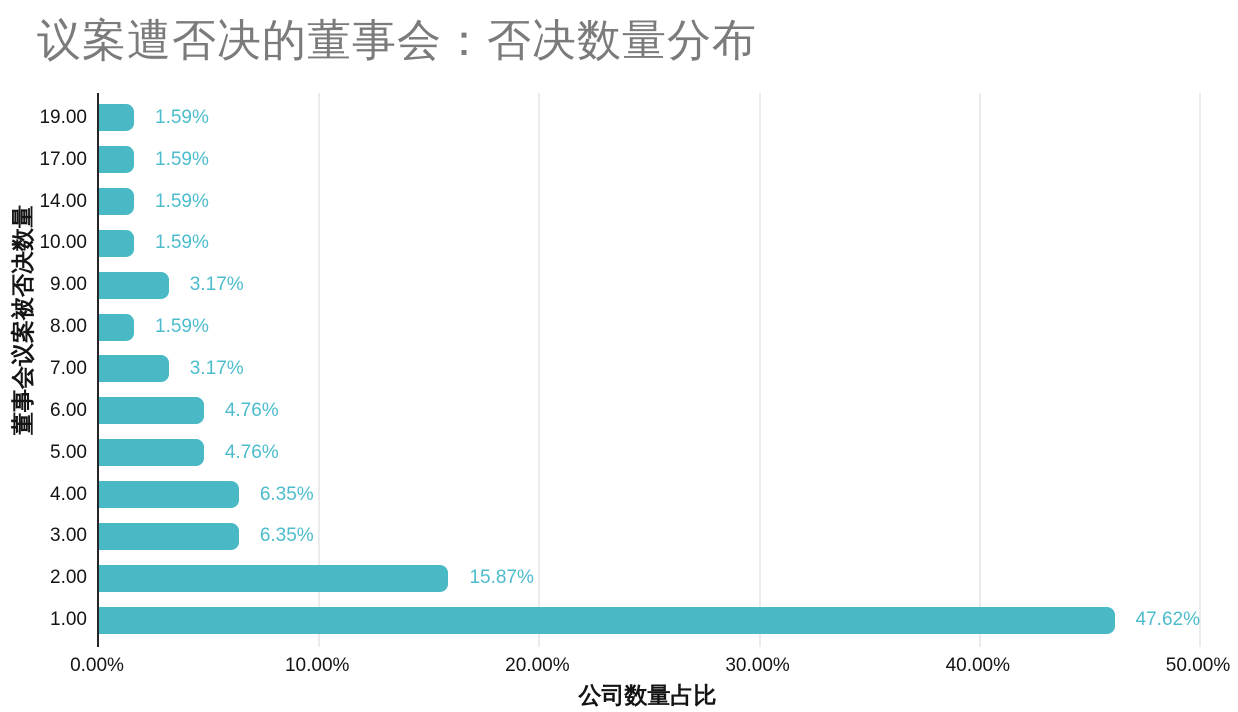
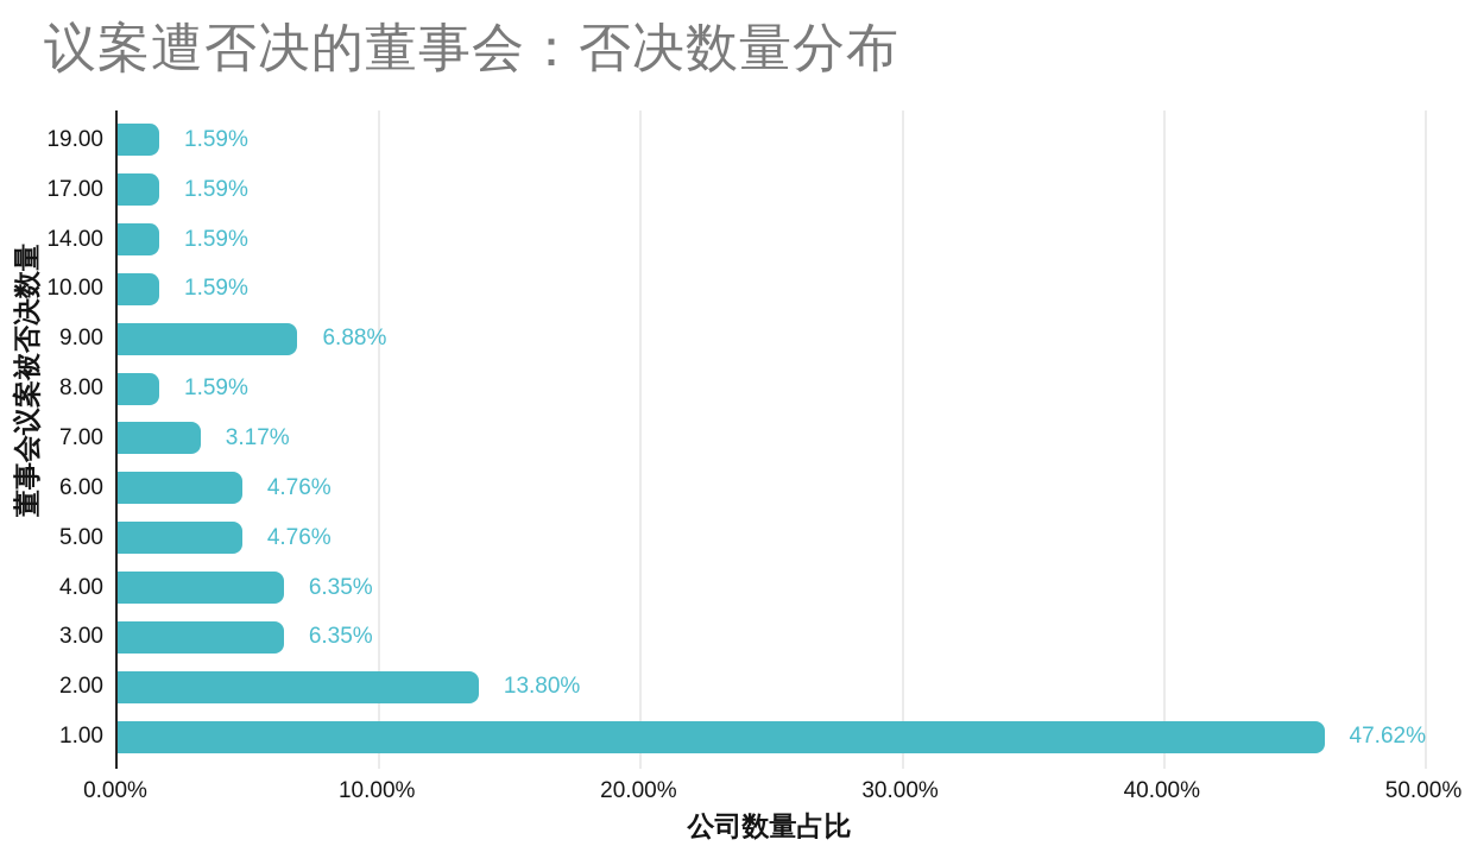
9.00: 3.17% -> 6.88%
2.00: 15.87% -> 13.80%
